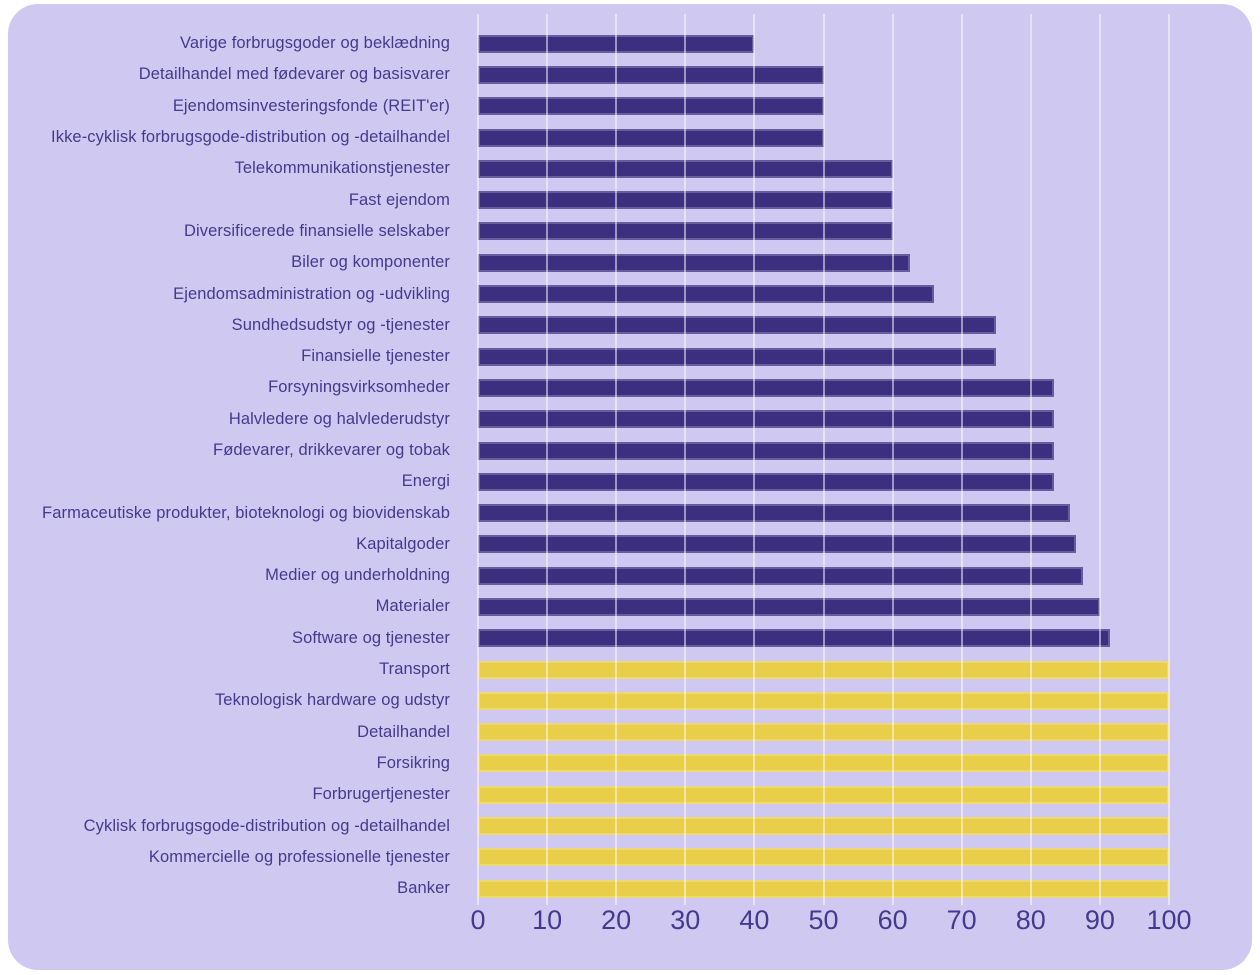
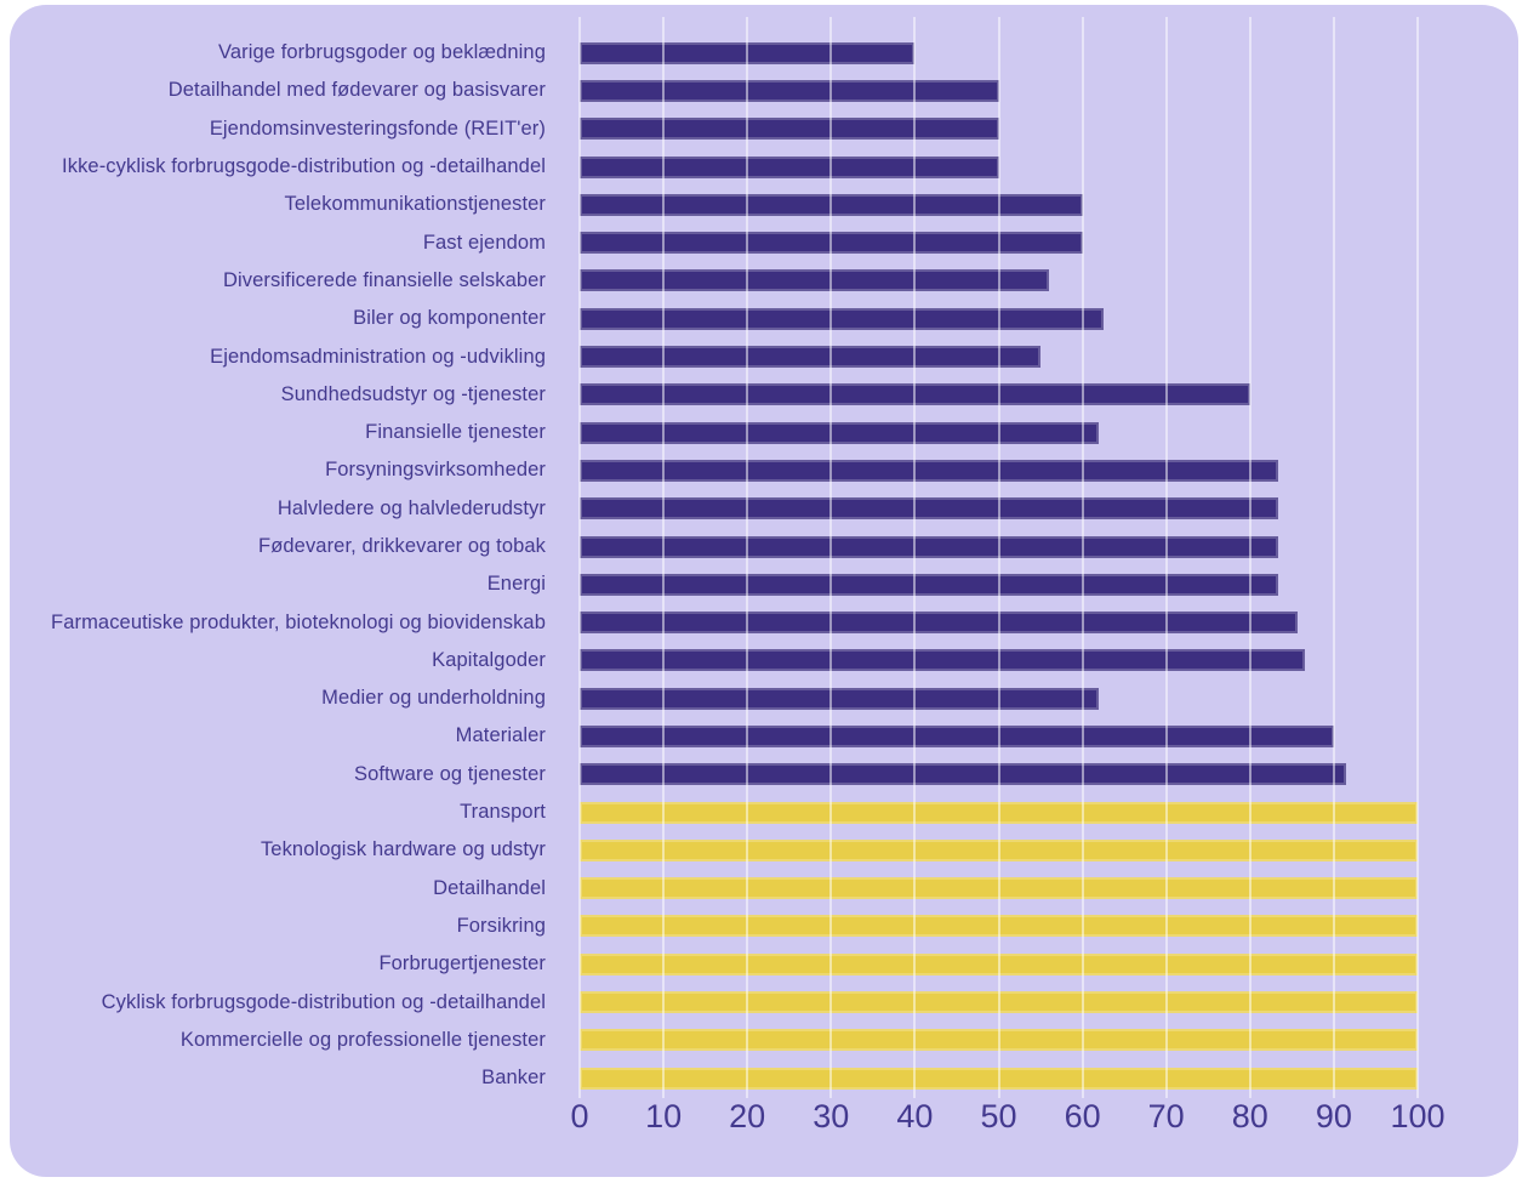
Diversificerede finansielle selskaber: 60 -> 56
Ejendomsadministration og -udvikling: 66 -> 55
Sundhedsudstyr og -tjenester: 75 -> 80
Finansielle tjenester: 75 -> 62
Medier og underholdning: 88 -> 62
